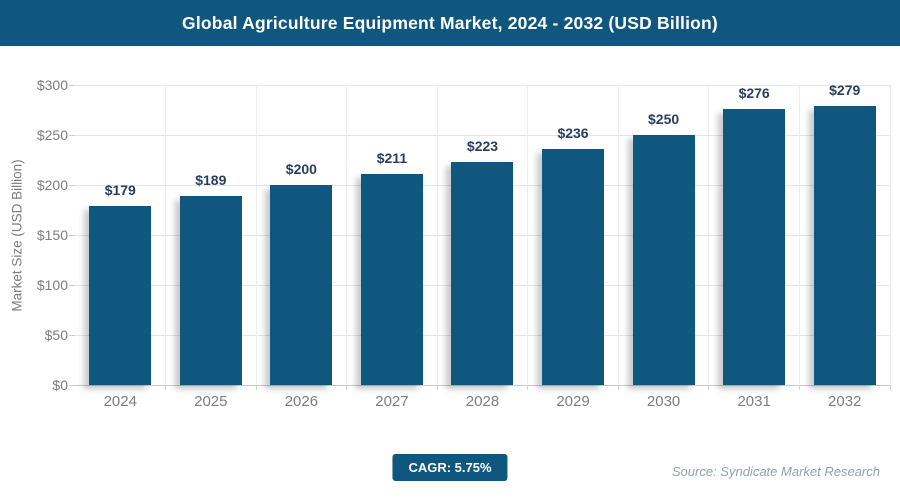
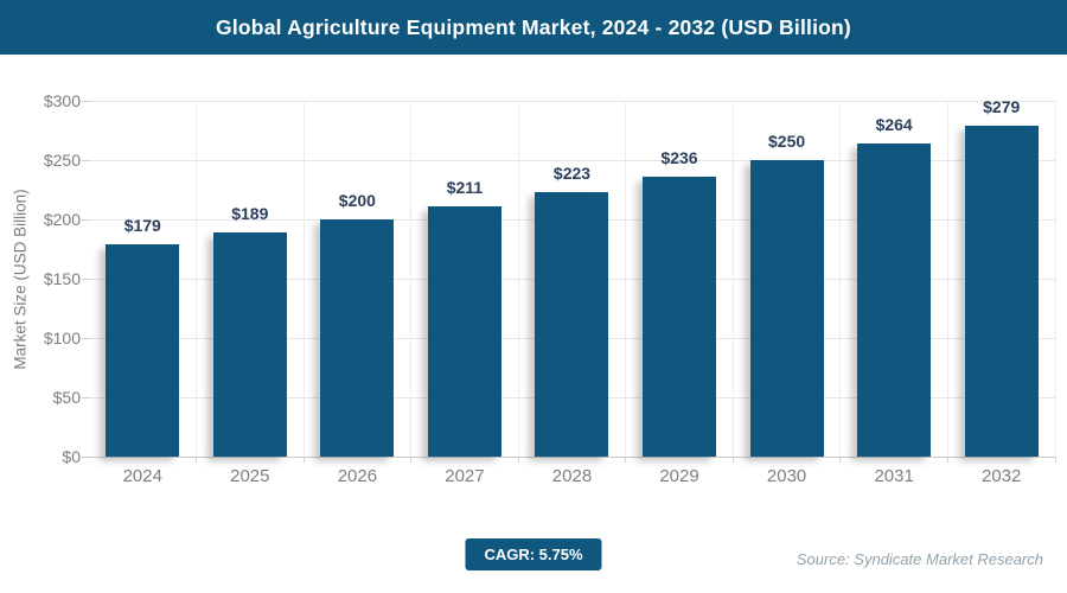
2031: $276 -> $264
